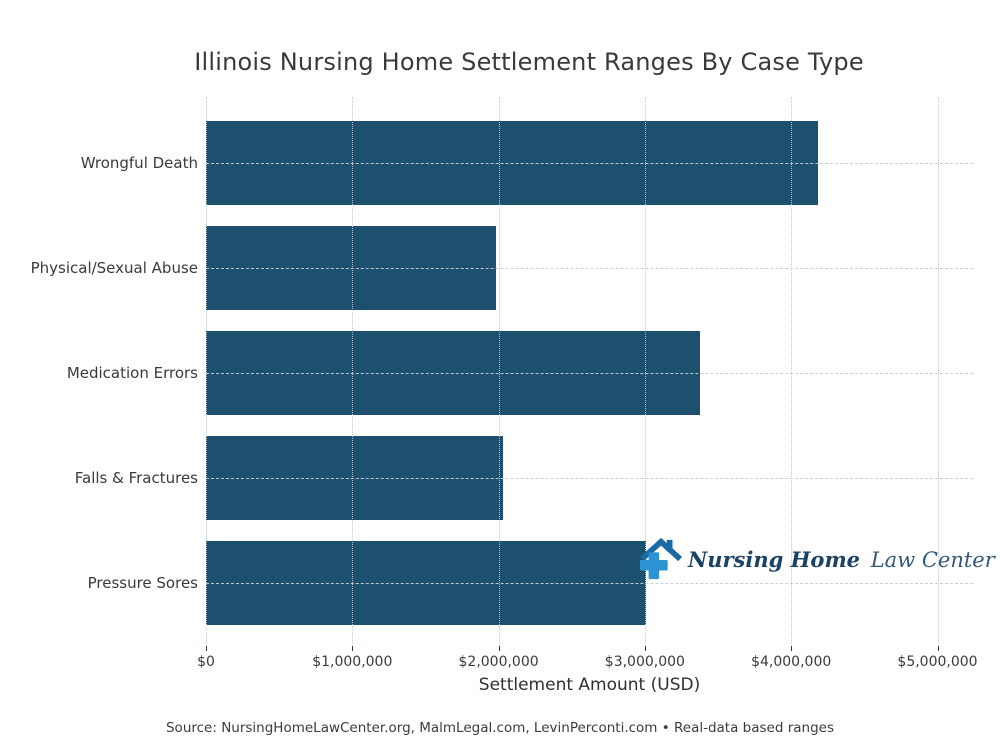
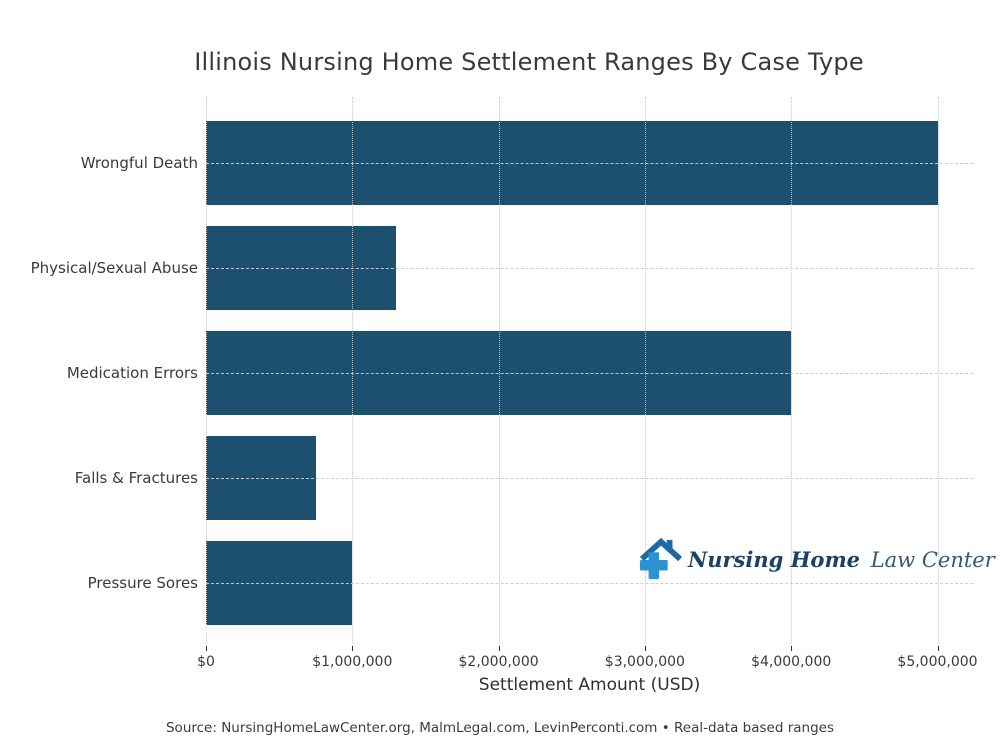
Wrongful Death: $4180000 -> $5000000
Physical/Sexual Abuse: $1980000 -> $1300000
Medication Errors: $3380000 -> $4000000
Falls & Fractures: $2030000 -> $750000
Pressure Sores: $3010000 -> $1000000
